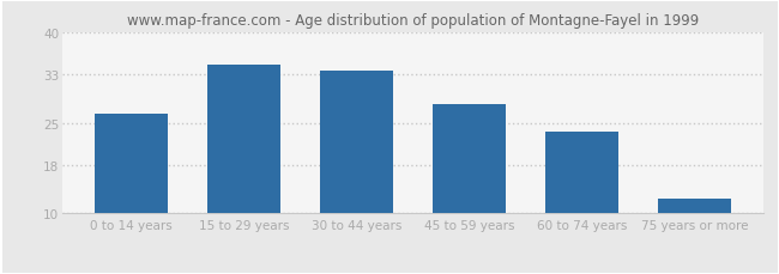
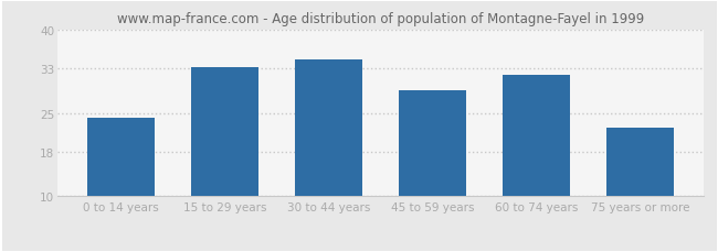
0 to 14 years: 26.5 -> 24.2
15 to 29 years: 34.5 -> 33.2
30 to 44 years: 33.5 -> 34.6
45 to 59 years: 28.0 -> 29.0
60 to 74 years: 23.5 -> 31.8
75 years or more: 12.5 -> 22.4
